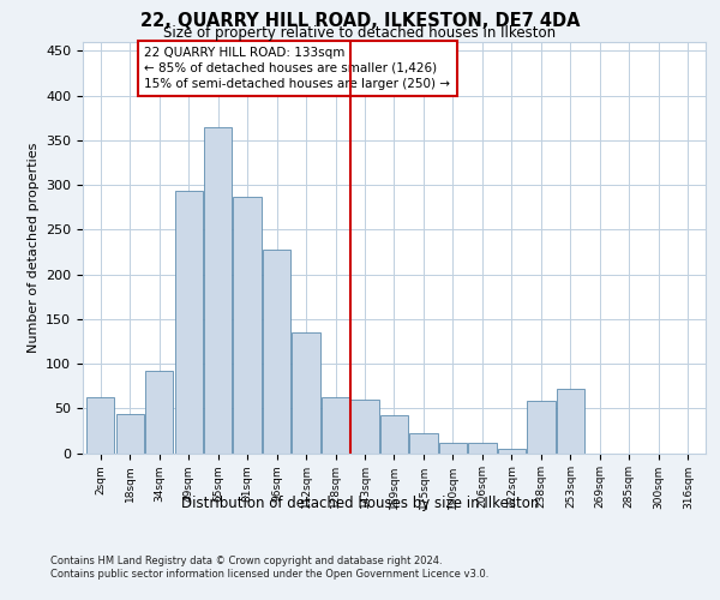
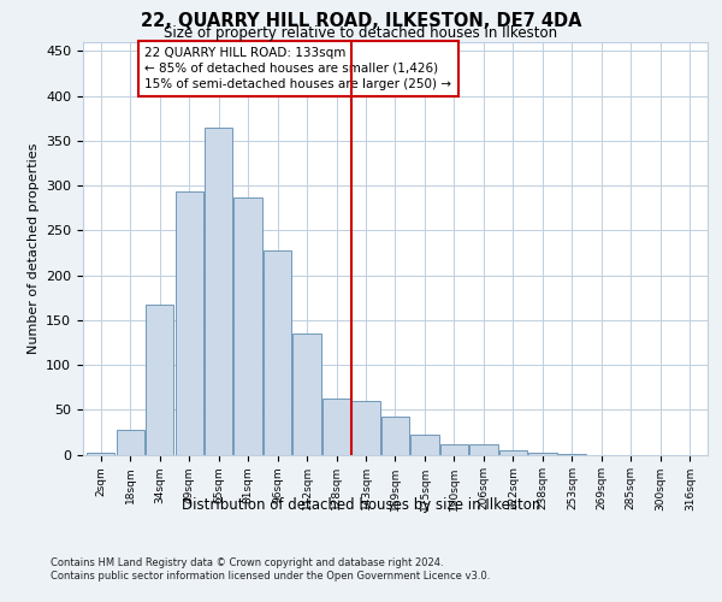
2sqm: 62 -> 2
18sqm: 44 -> 27
34sqm: 92 -> 167
238sqm: 58 -> 2
253sqm: 72 -> 1
